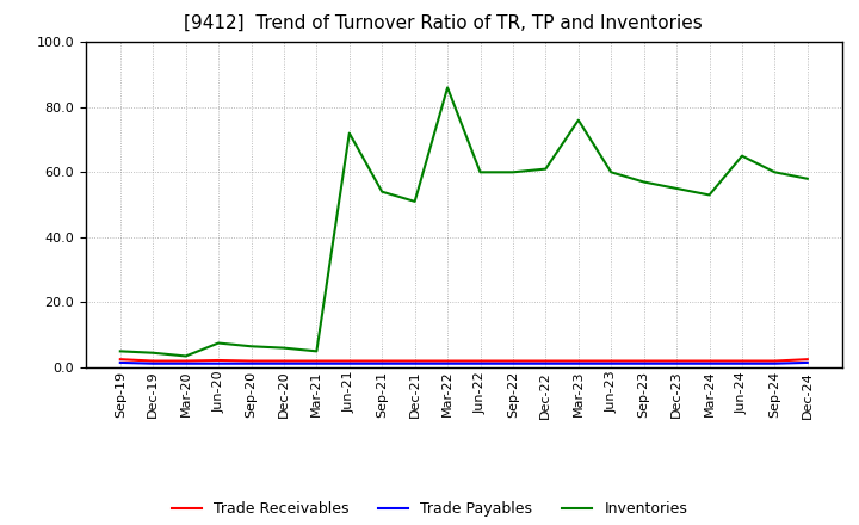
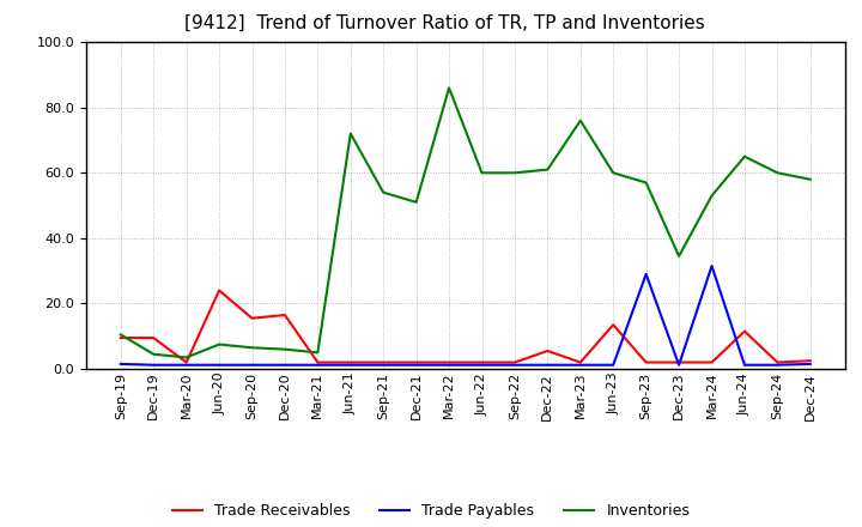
Trade Receivables/Sep-19: 2.5 -> 9.5
Inventories/Sep-19: 5.0 -> 10.5
Trade Receivables/Dec-19: 2.0 -> 9.5
Trade Receivables/Jun-20: 2.2 -> 24.0
Trade Receivables/Sep-20: 2.0 -> 15.5
Trade Receivables/Dec-20: 2.0 -> 16.5
Trade Receivables/Dec-22: 2.0 -> 5.5
Trade Receivables/Jun-23: 2.0 -> 13.5
Trade Payables/Sep-23: 1.2 -> 29.0
Inventories/Dec-23: 55.0 -> 34.5
Trade Payables/Mar-24: 1.2 -> 31.5
Trade Receivables/Jun-24: 2.0 -> 11.5
